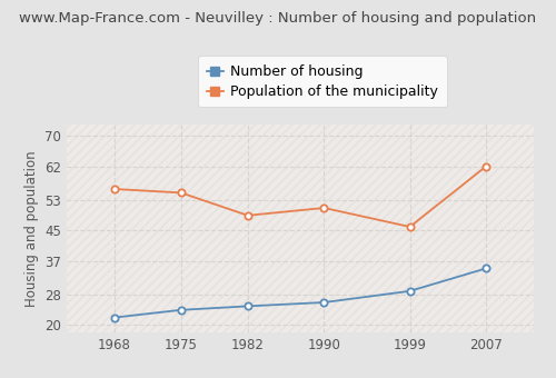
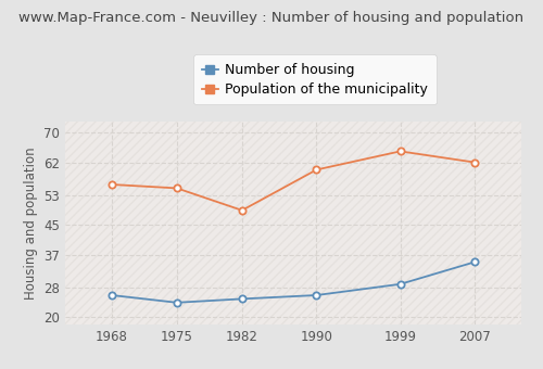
Number of housing/1968: 22 -> 26
Population of the municipality/1990: 51 -> 60
Population of the municipality/1999: 46 -> 65
